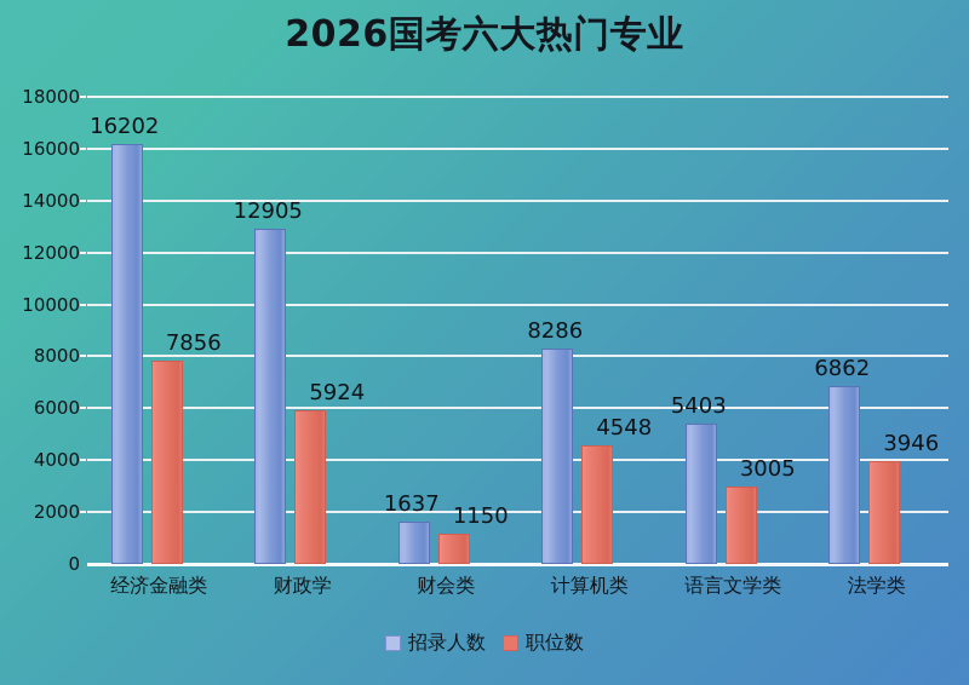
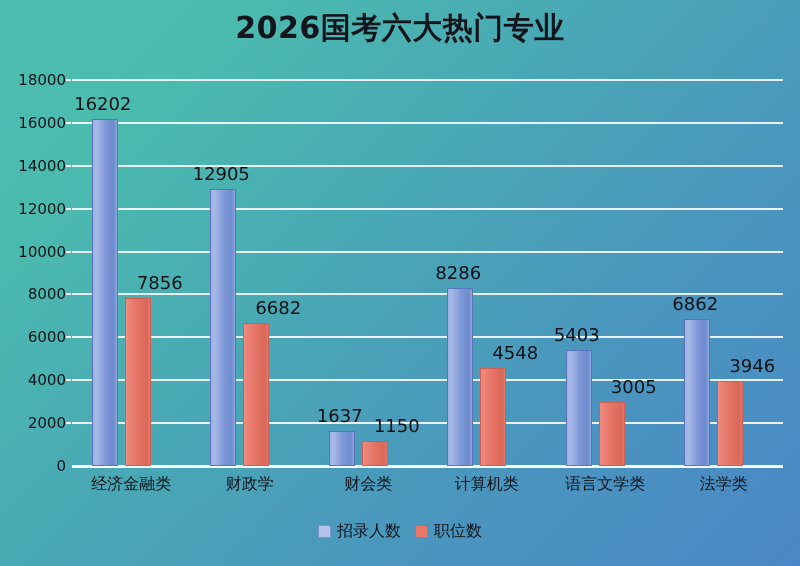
职位数/财政学: 5924 -> 6682
